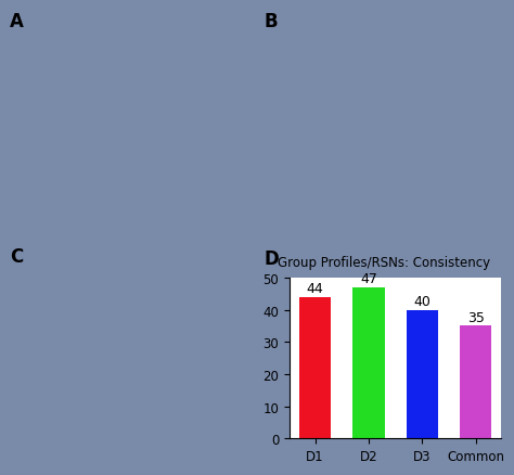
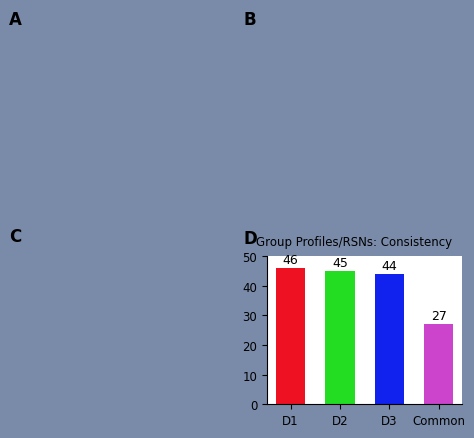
D1: 44 -> 46
D2: 47 -> 45
D3: 40 -> 44
Common: 35 -> 27
